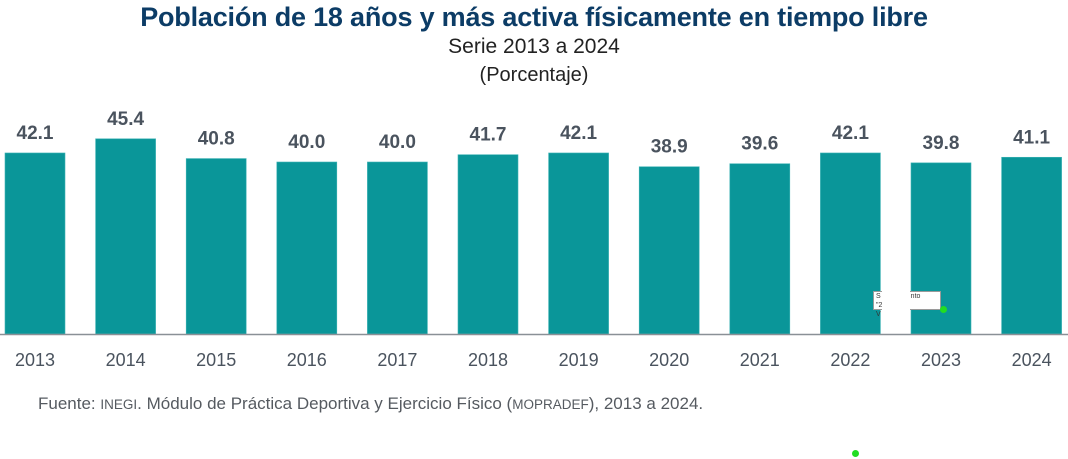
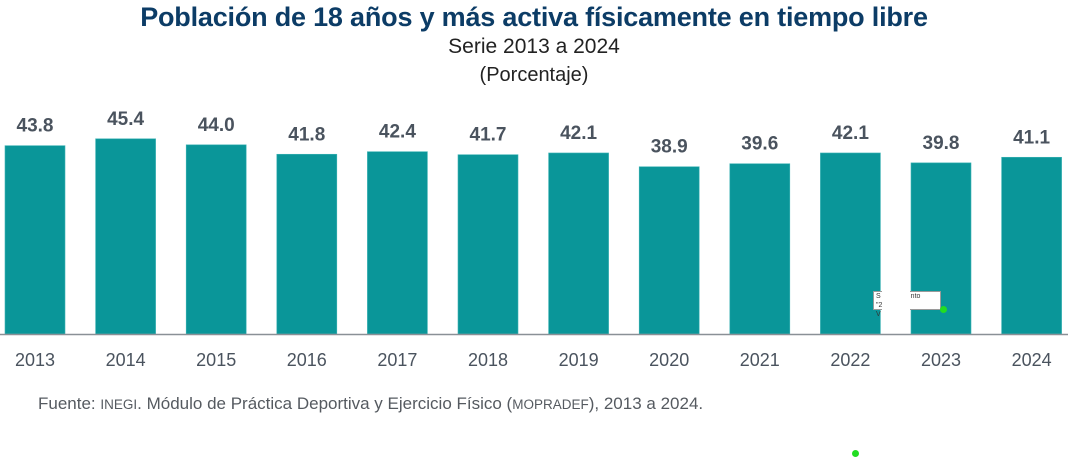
2013: 42.1 -> 43.8
2015: 40.8 -> 44.0
2016: 40.0 -> 41.8
2017: 40.0 -> 42.4
